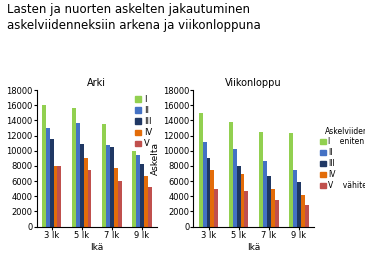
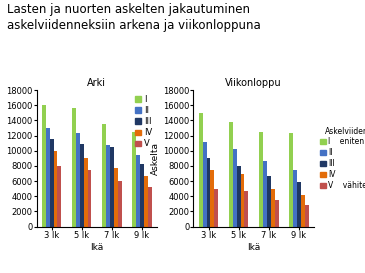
Arki/IV/3 lk: 8000 -> 10000
Arki/II/5 lk: 13600 -> 12300
Arki/I/9 lk: 10000 -> 12500
